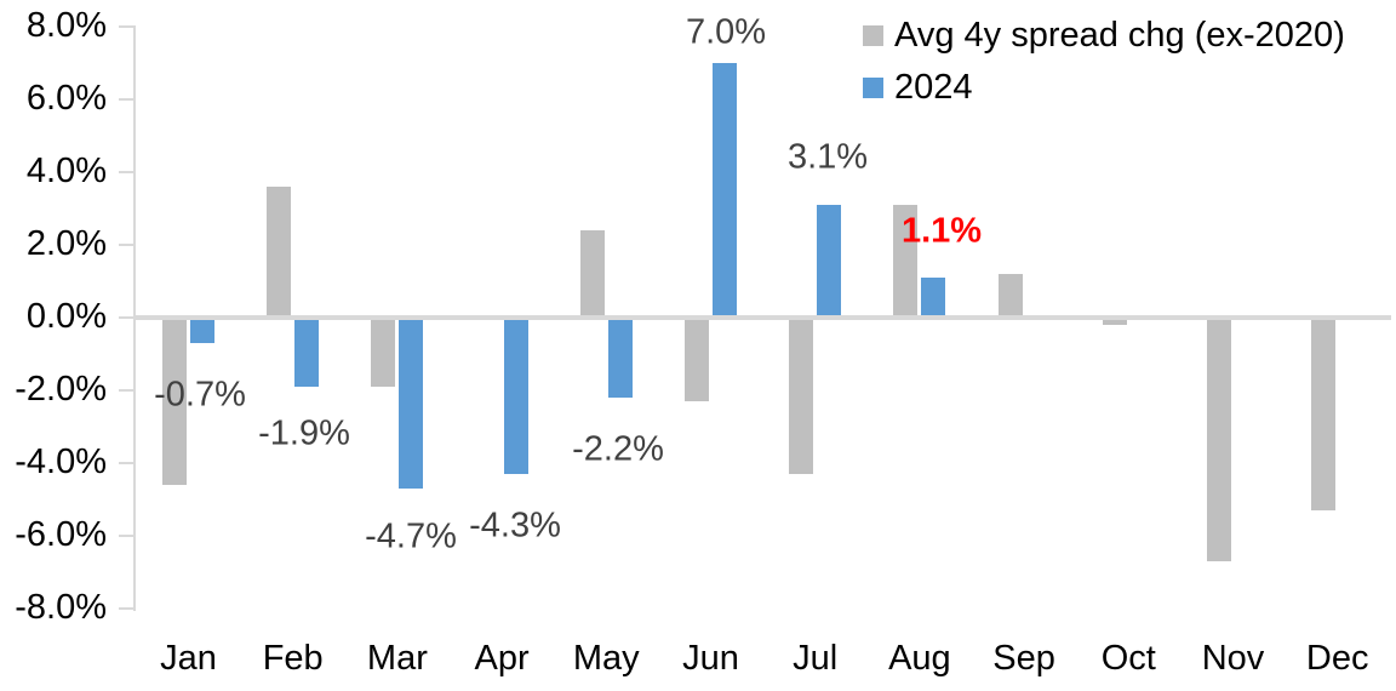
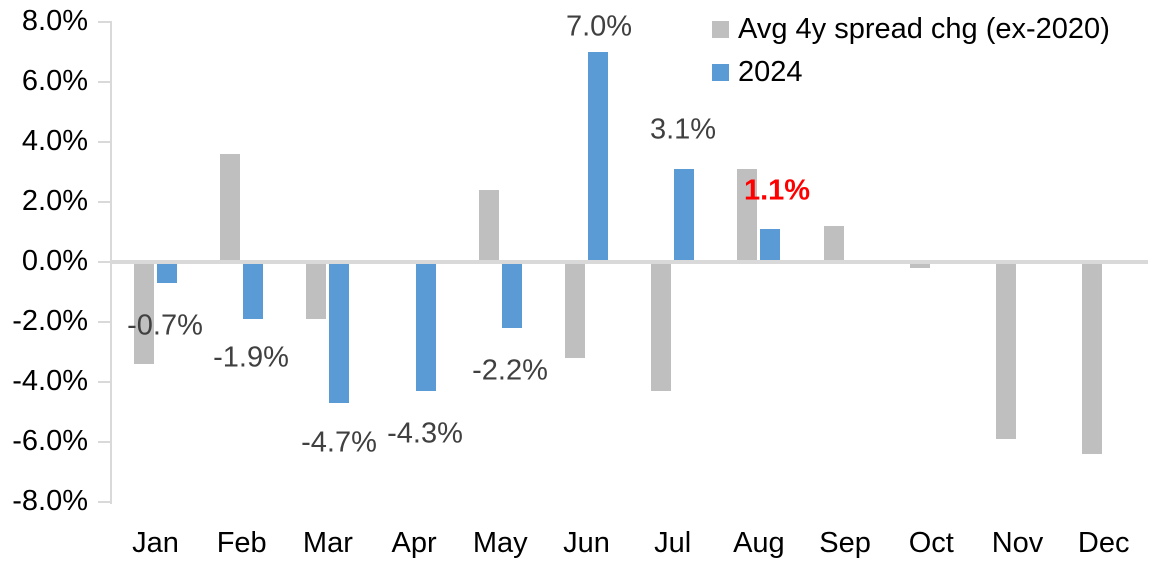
Avg 4y spread chg (ex-2020)/Jan: -4.6% -> -3.4%
Avg 4y spread chg (ex-2020)/Jun: -2.3% -> -3.2%
Avg 4y spread chg (ex-2020)/Nov: -6.7% -> -5.9%
Avg 4y spread chg (ex-2020)/Dec: -5.3% -> -6.4%
